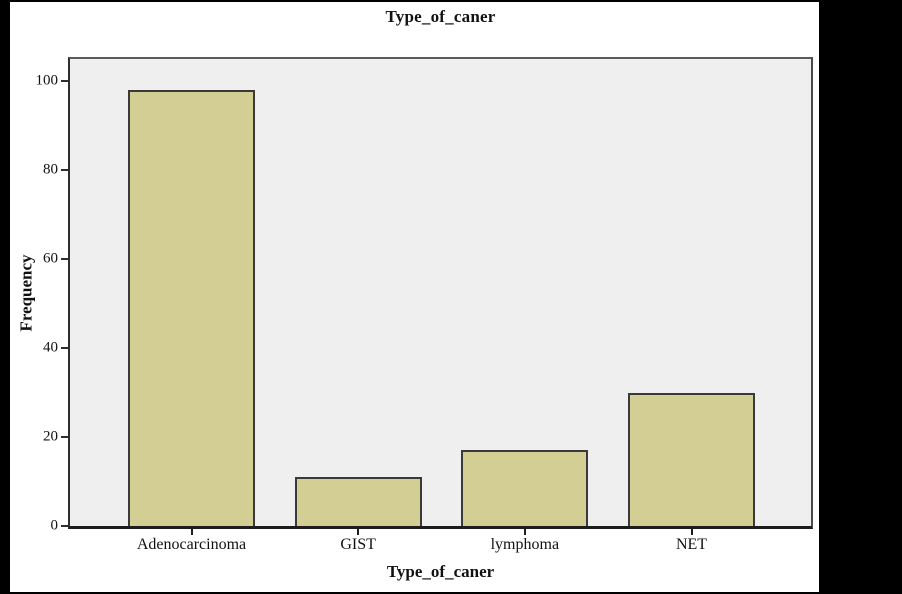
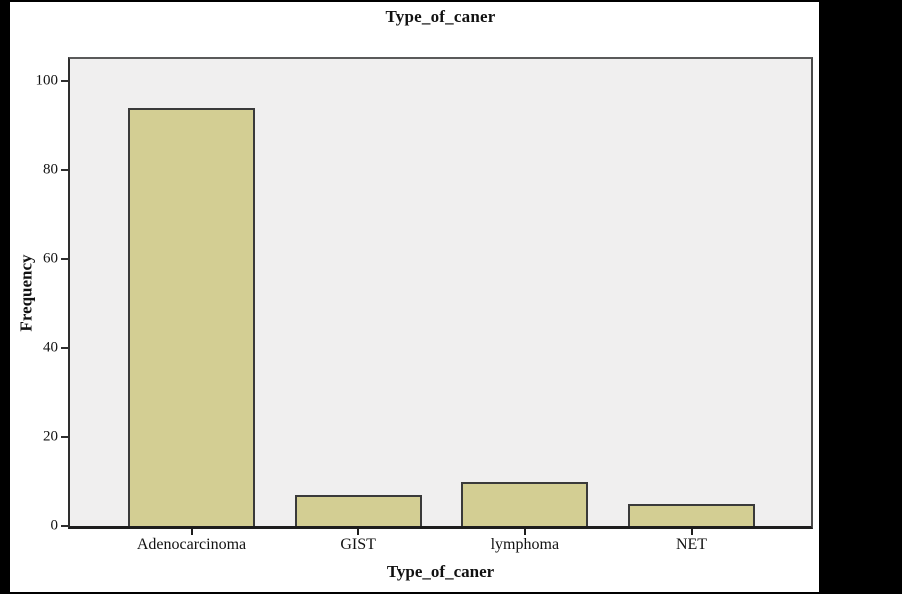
Adenocarcinoma: 98 -> 94
GIST: 11 -> 7
lymphoma: 17 -> 10
NET: 30 -> 5
